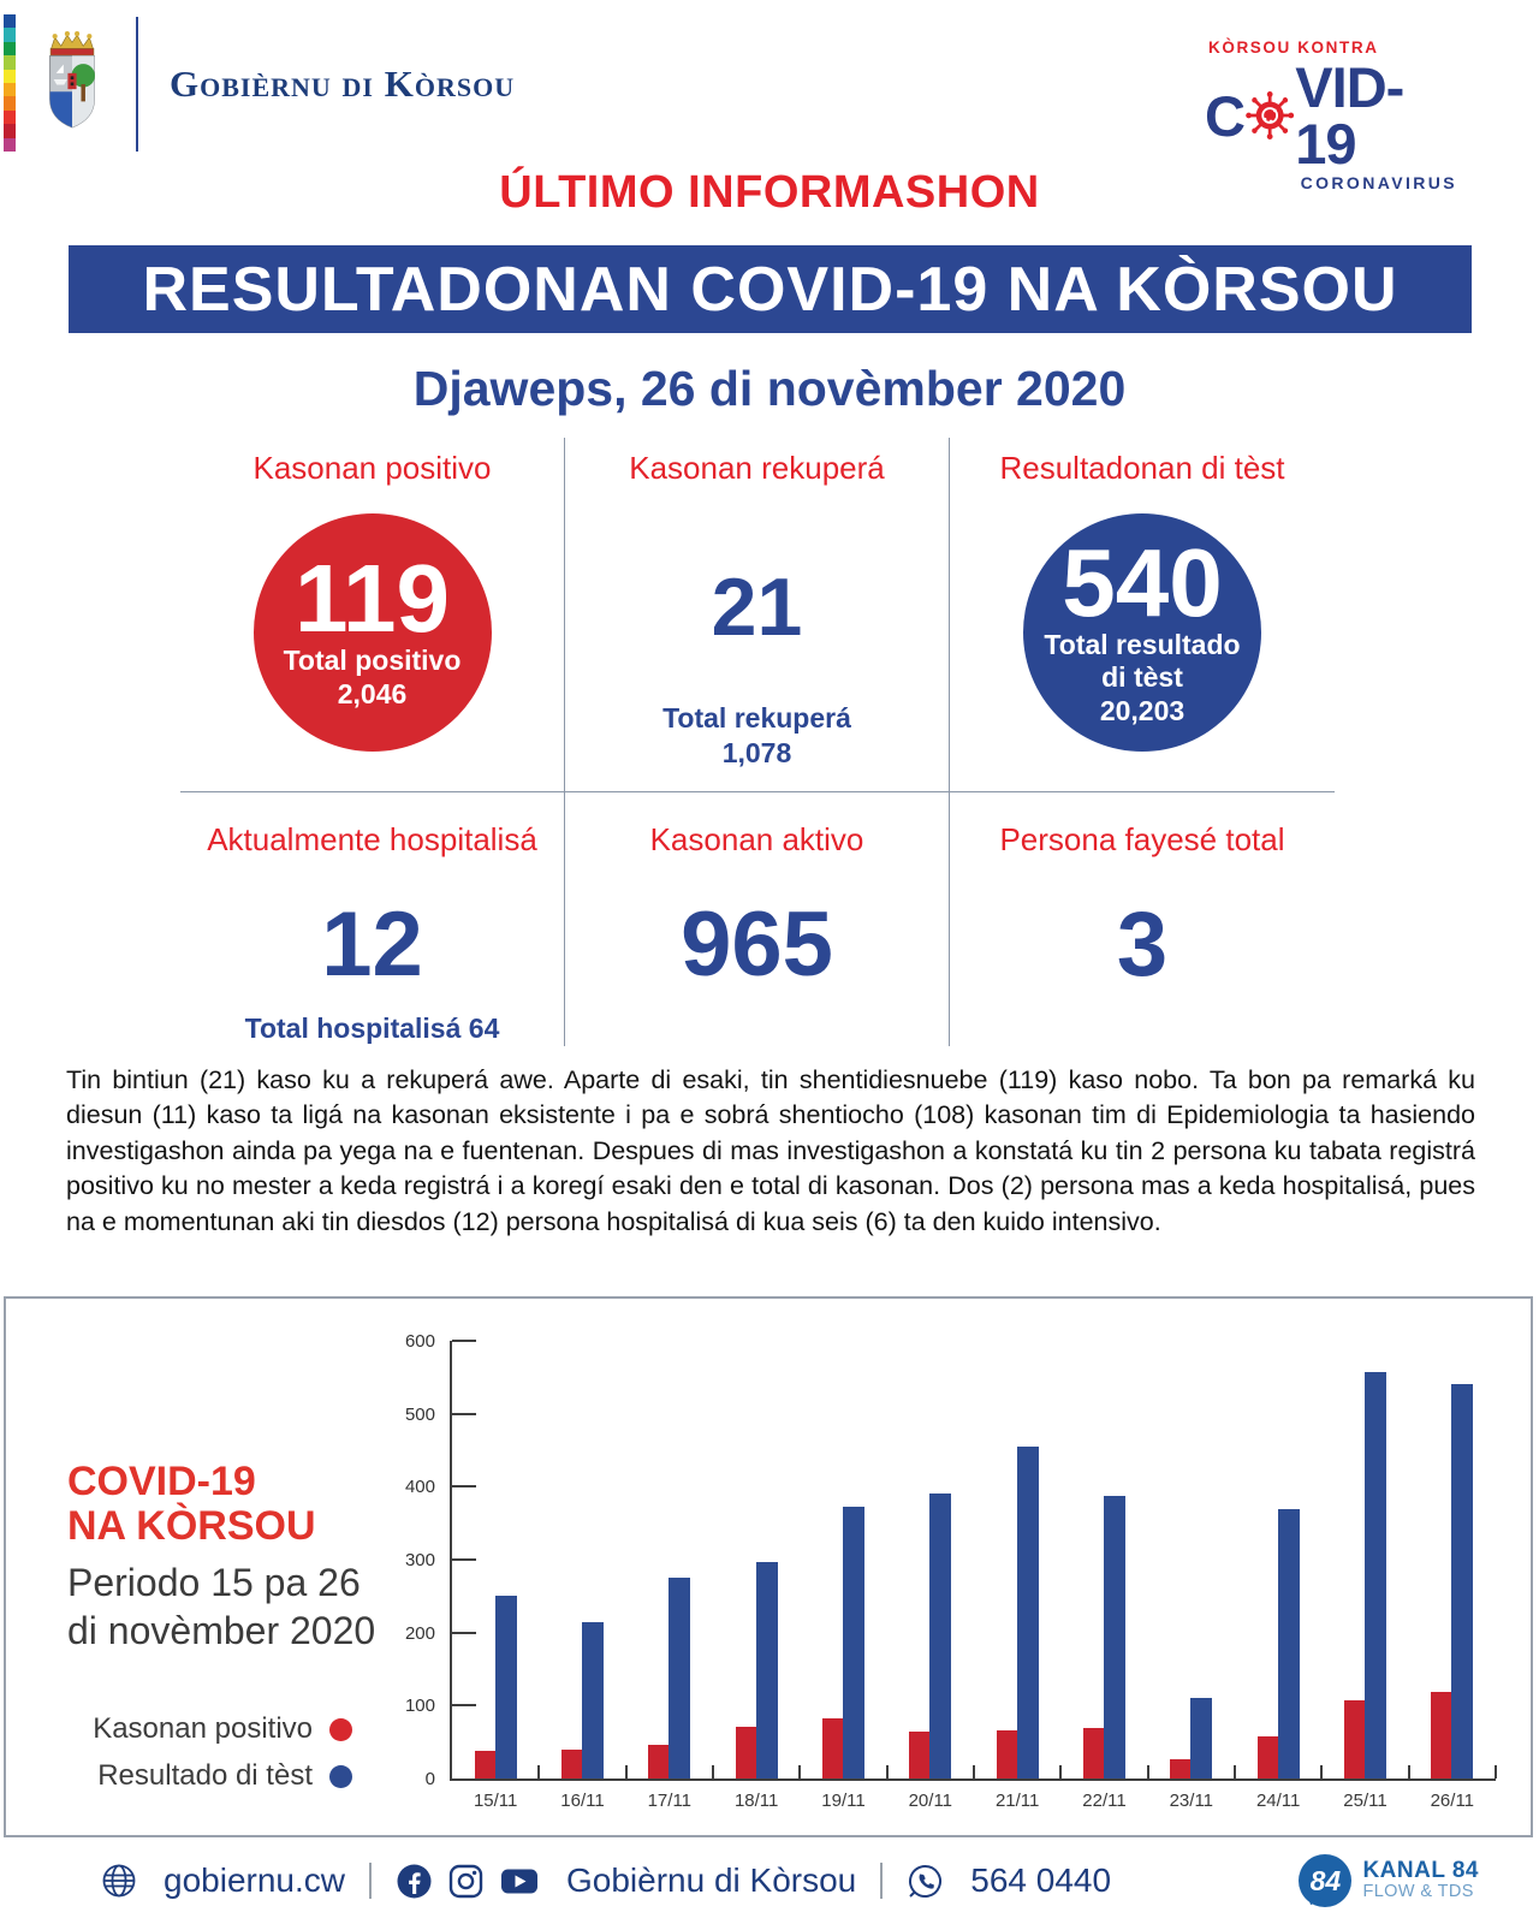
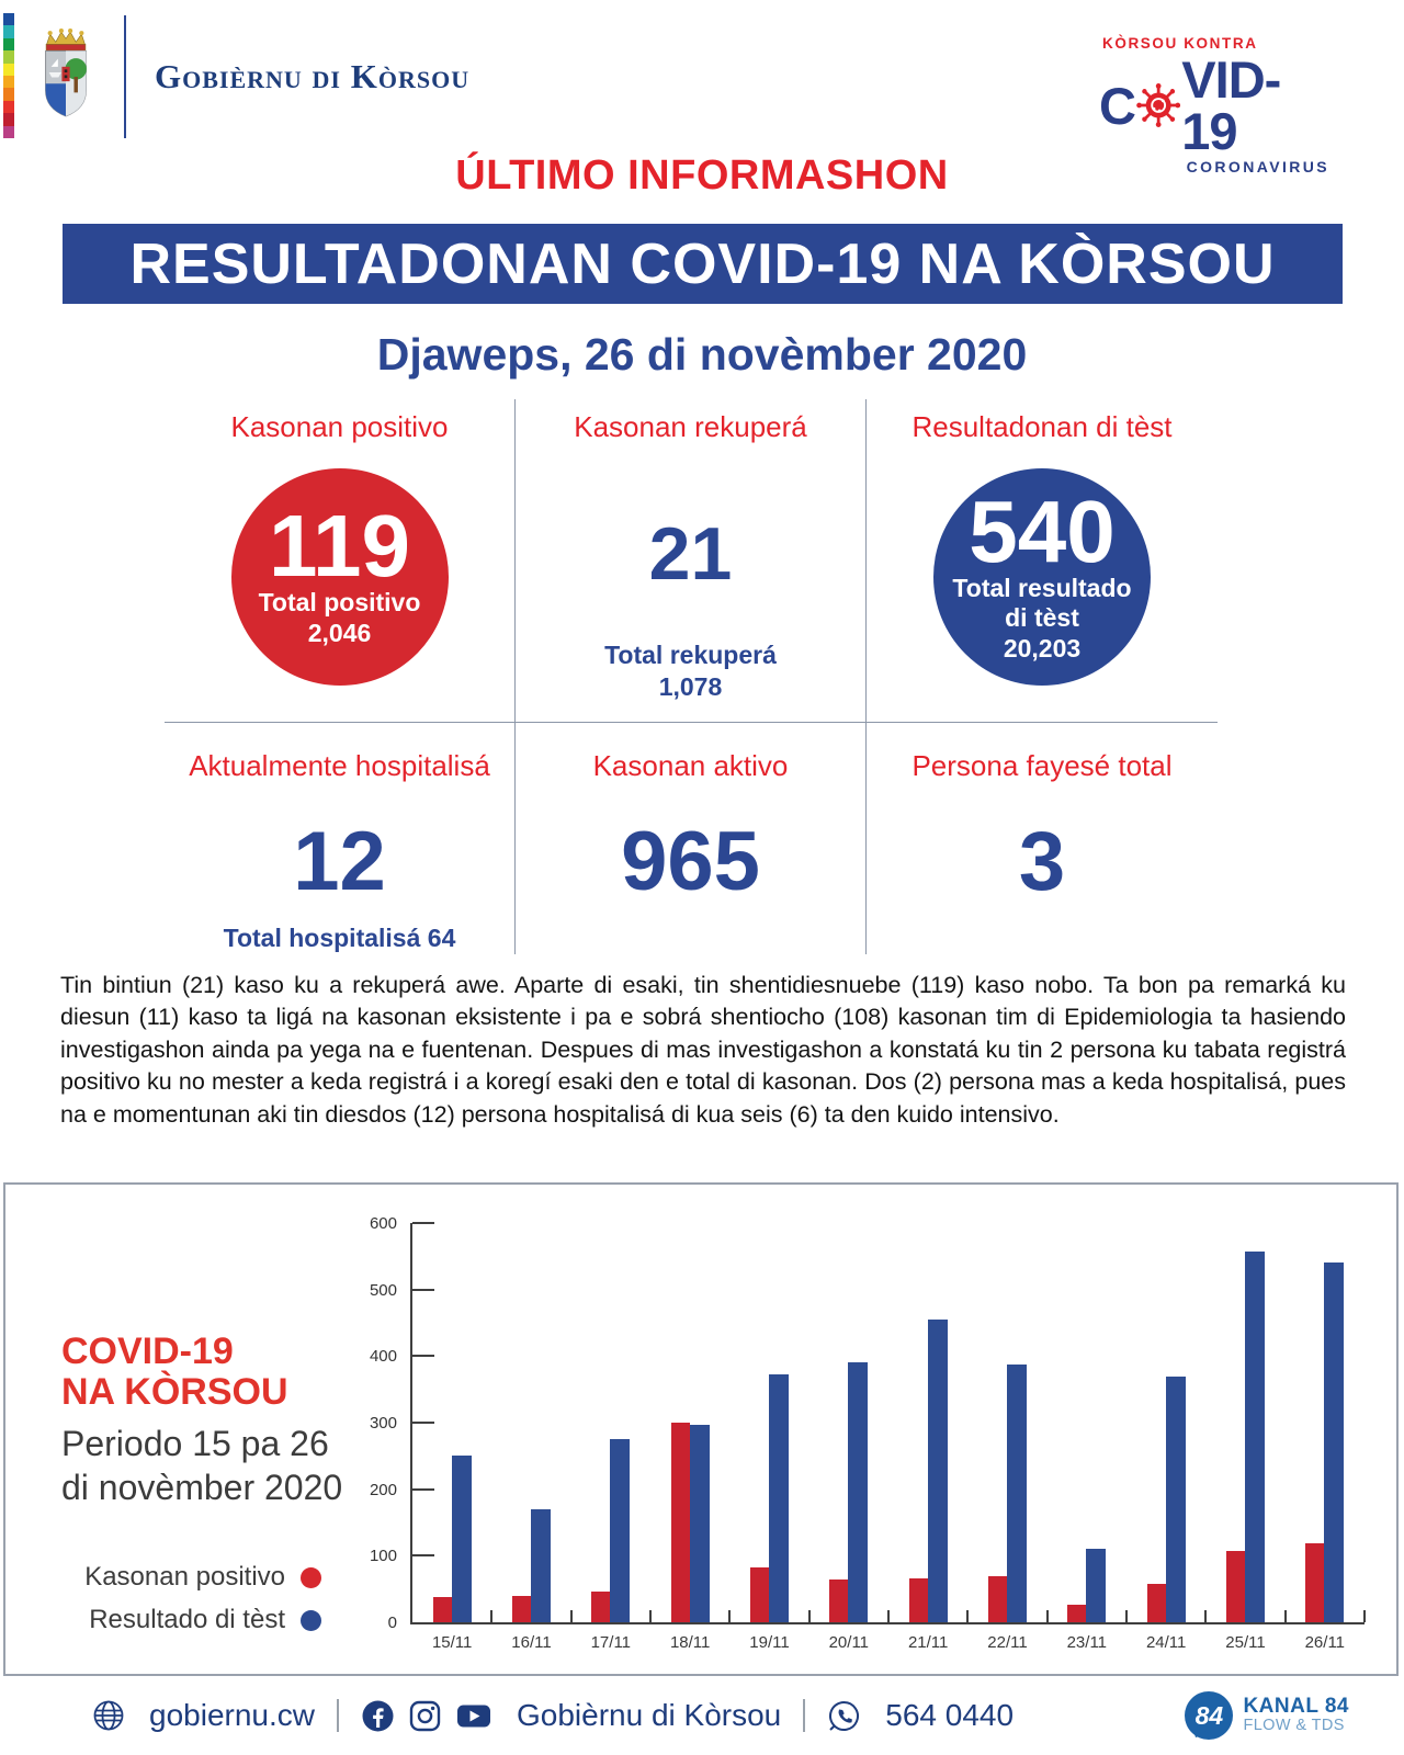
Resultado di tèst/16/11: 220 -> 170
Kasonan positivo/18/11: 70 -> 300
